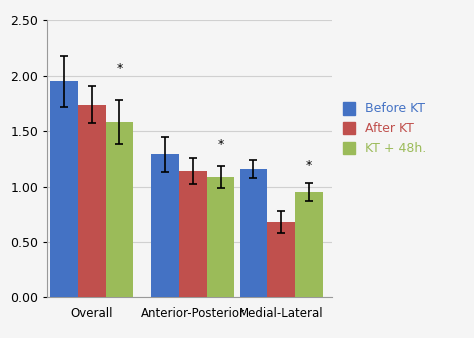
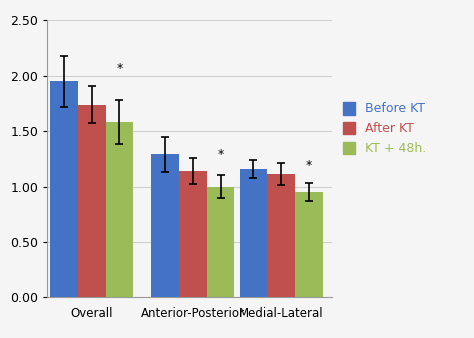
KT + 48h./Anterior-Posterior: 1.09 -> 1.00
After KT/Medial-Lateral: 0.68 -> 1.11
